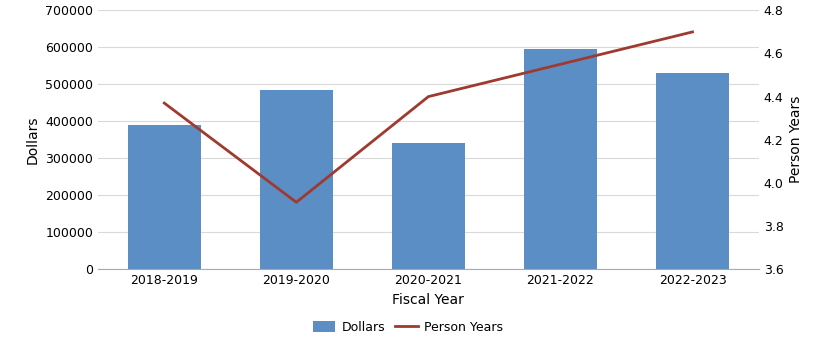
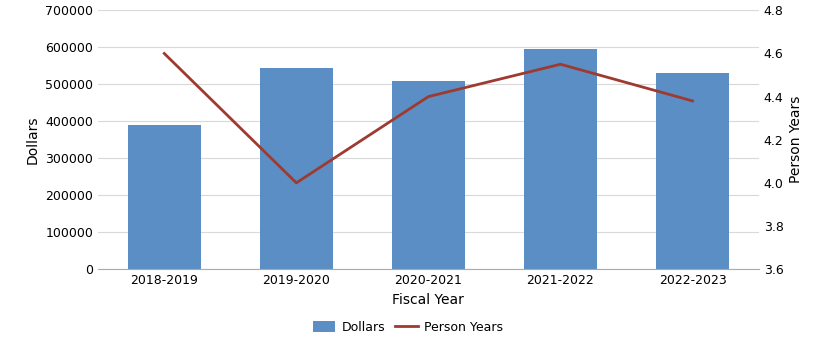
Person Years/2018-2019: 4.37 -> 4.60
Dollars/2019-2020: 485000 -> 545000
Person Years/2019-2020: 3.91 -> 4.00
Dollars/2020-2021: 340000 -> 510000
Person Years/2022-2023: 4.70 -> 4.38
